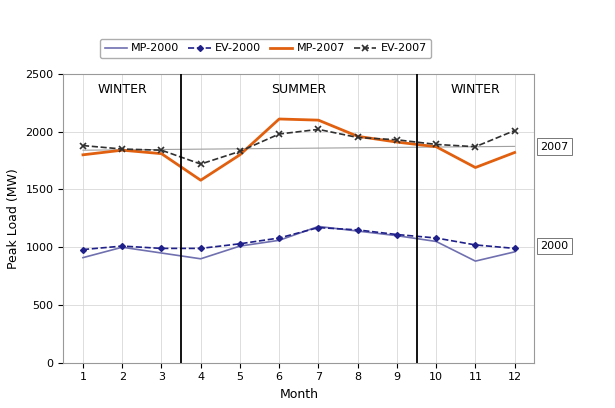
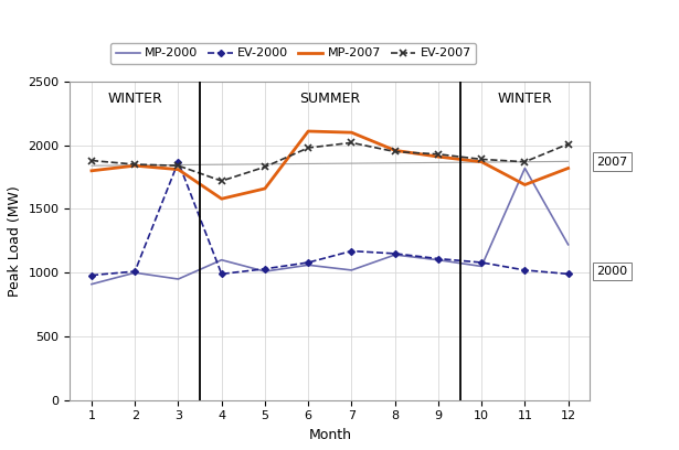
EV-2000/3: 990 -> 1870
MP-2000/4: 900 -> 1100
MP-2007/5: 1800 -> 1660
MP-2000/7: 1180 -> 1020
MP-2000/11: 880 -> 1820
MP-2000/12: 960 -> 1220
